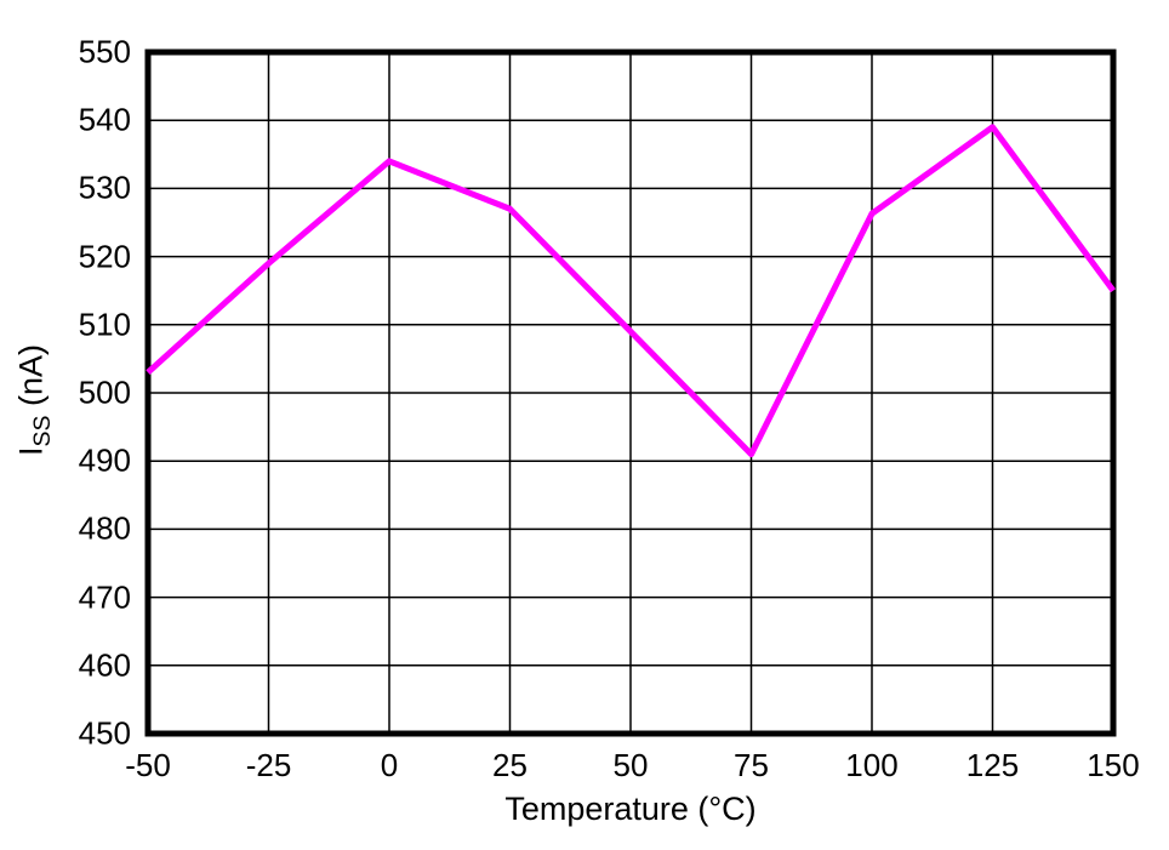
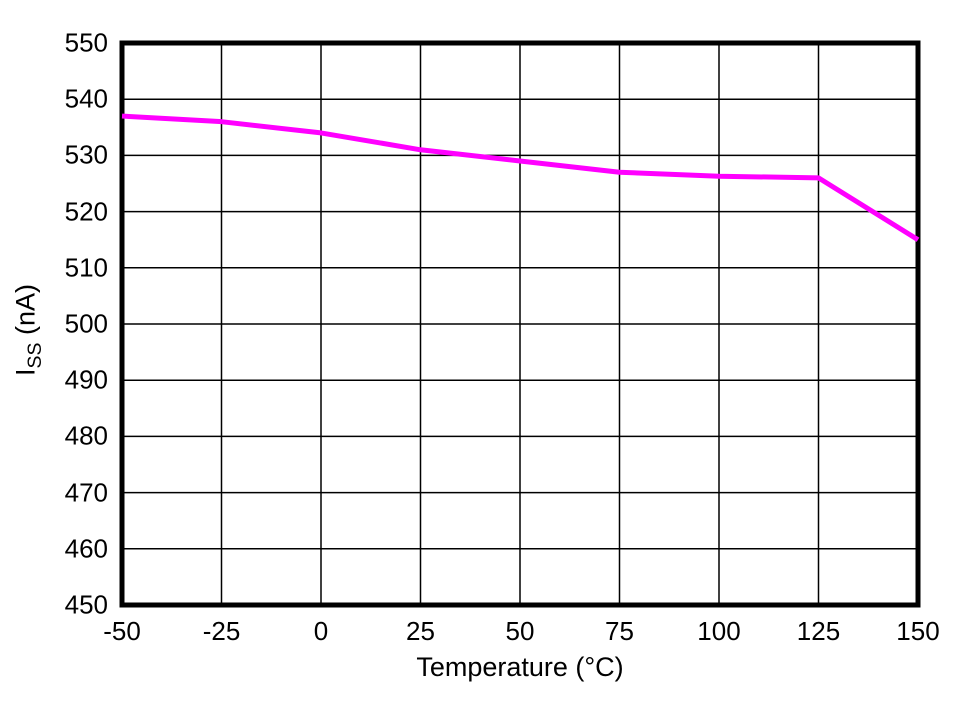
-50: 503 -> 537
-25: 519 -> 536
25: 527 -> 531
50: 509 -> 529
75: 491 -> 527
125: 539 -> 526
